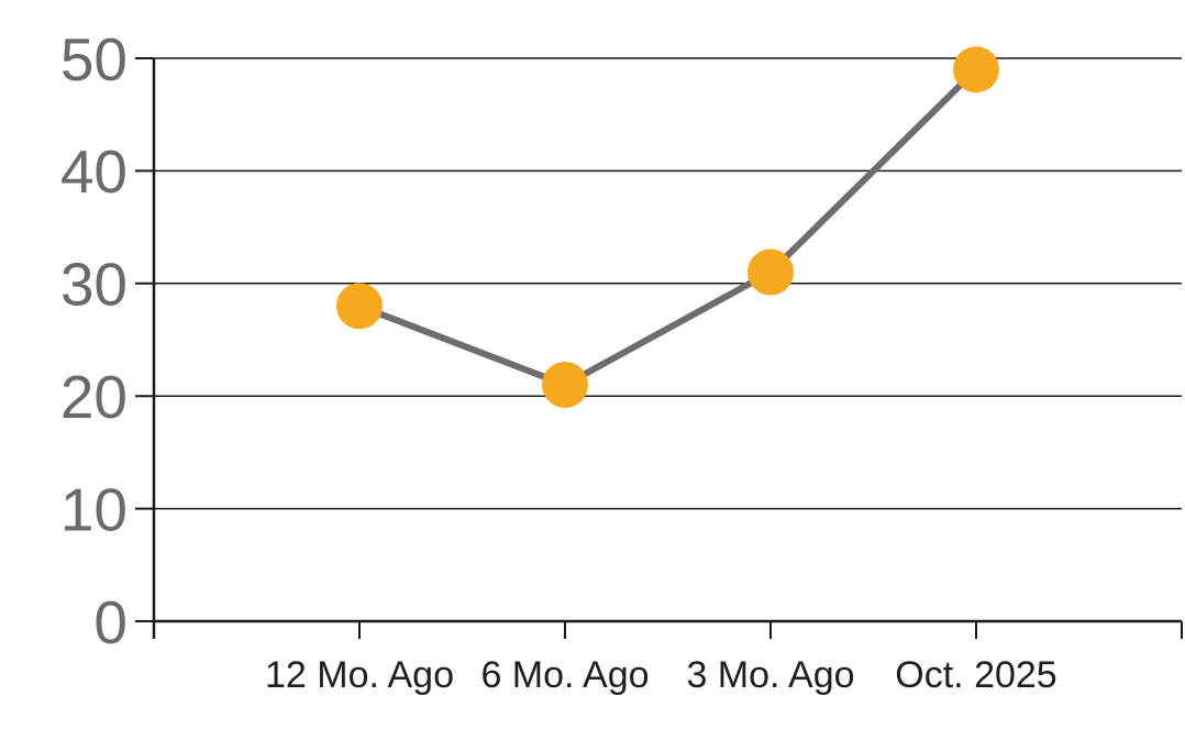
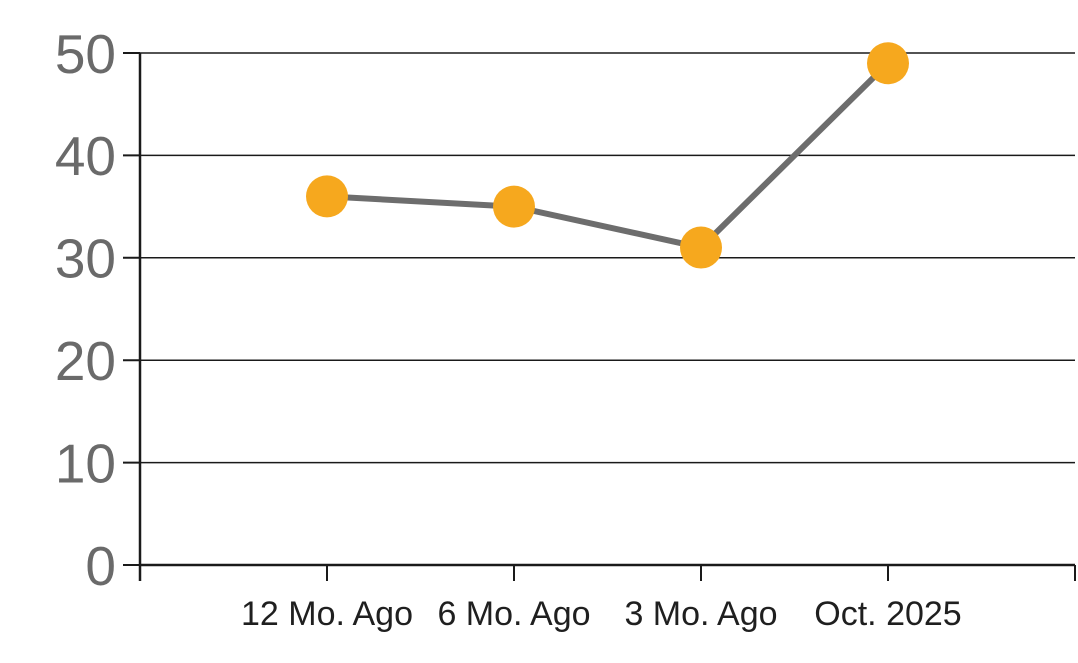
12 Mo. Ago: 28 -> 36
6 Mo. Ago: 21 -> 35
